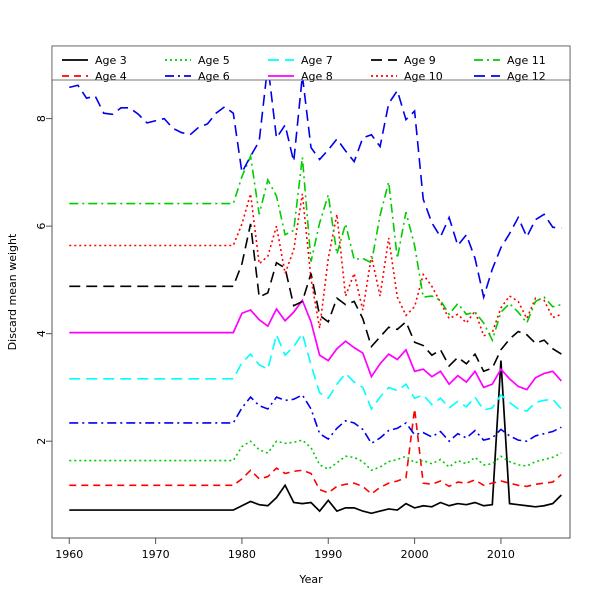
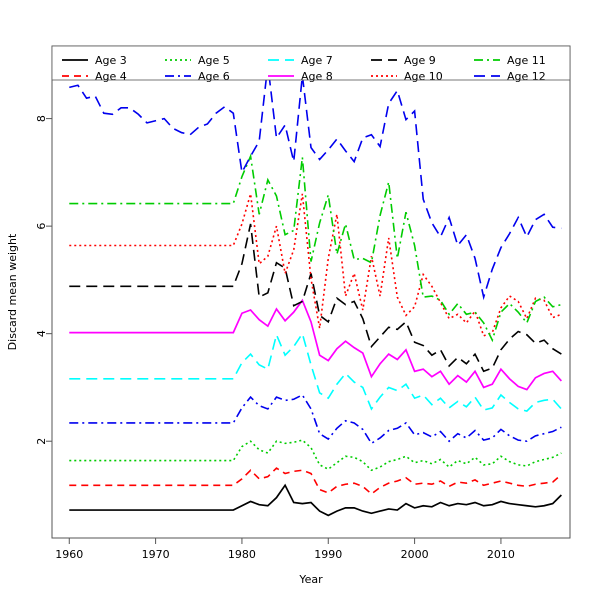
Age 3/1990: 0.9 -> 0.6
Age 4/2000: 2.6 -> 1.2
Age 3/2010: 3.5 -> 0.9
